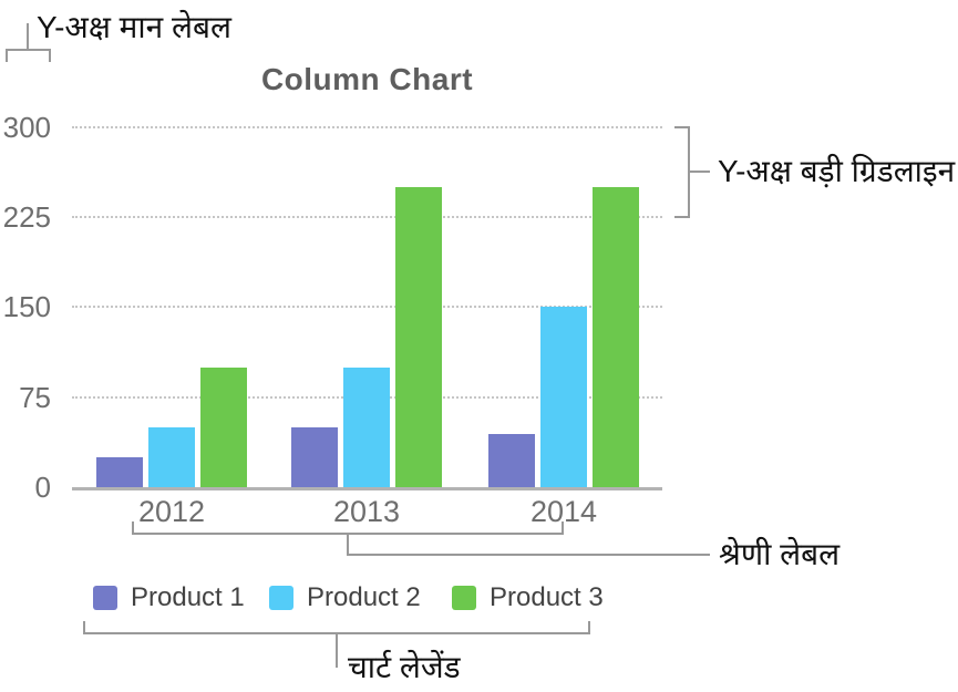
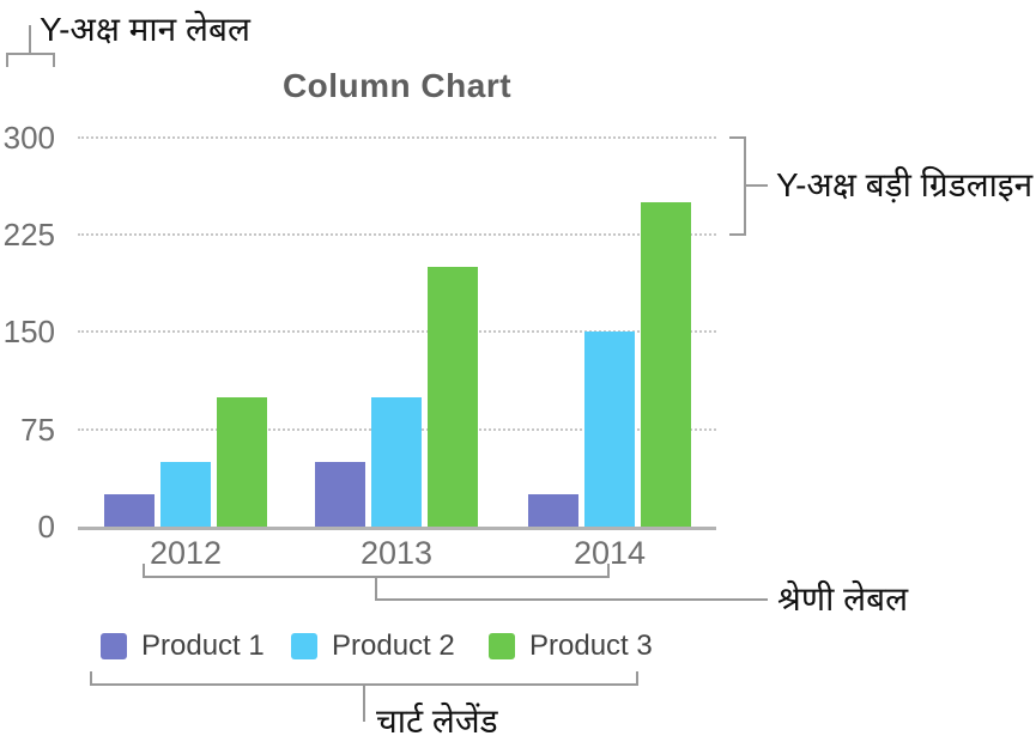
Product 3/2013: 250 -> 200
Product 1/2014: 44 -> 25
